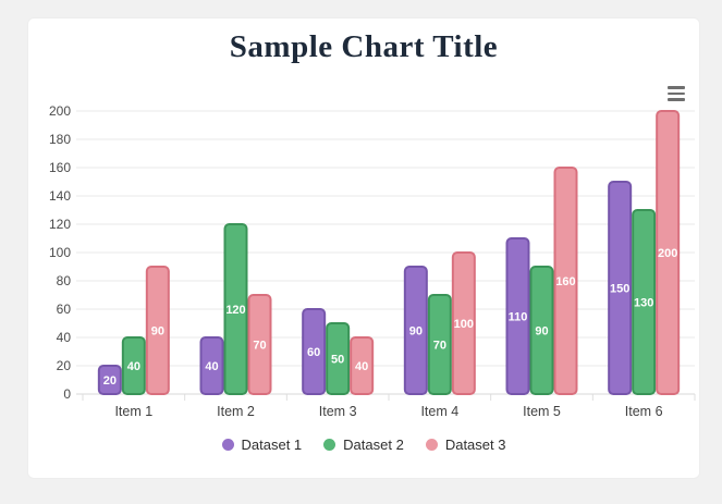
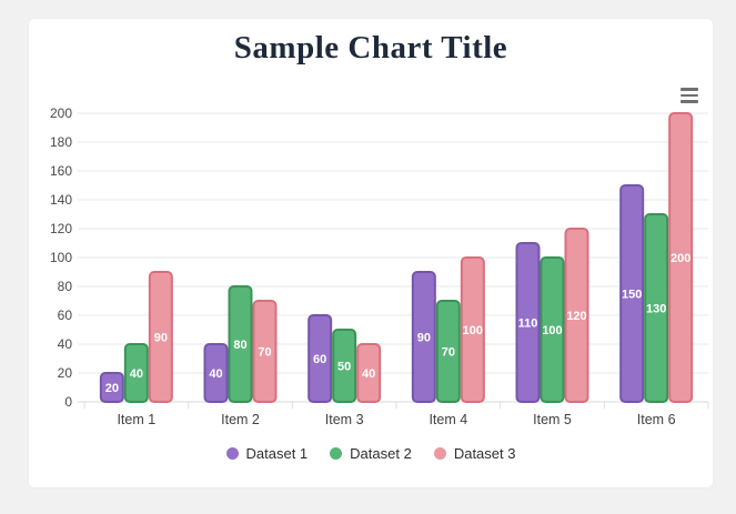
Dataset 2/Item 2: 120 -> 80
Dataset 2/Item 5: 90 -> 100
Dataset 3/Item 5: 160 -> 120
